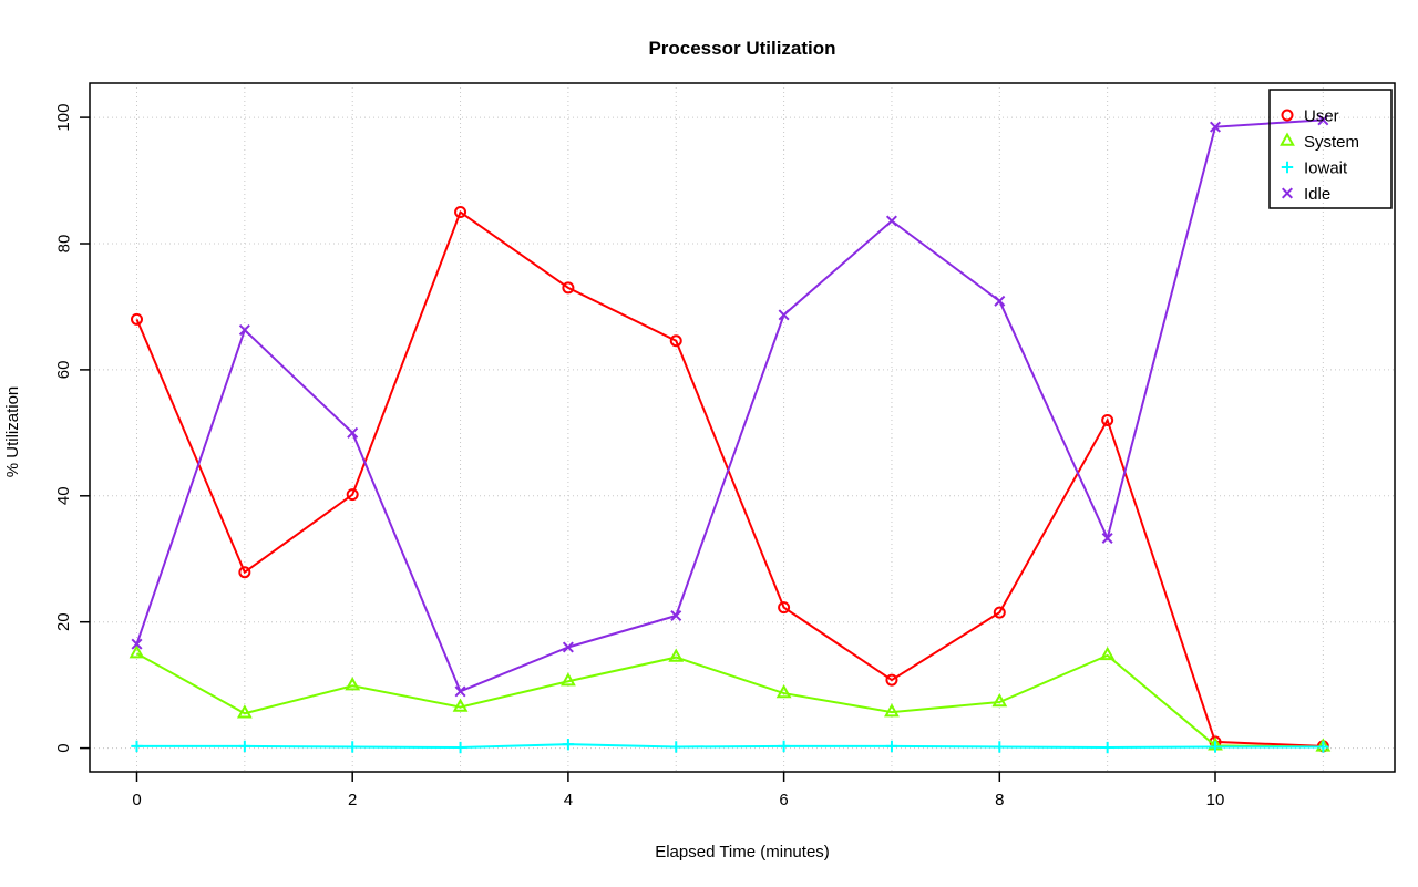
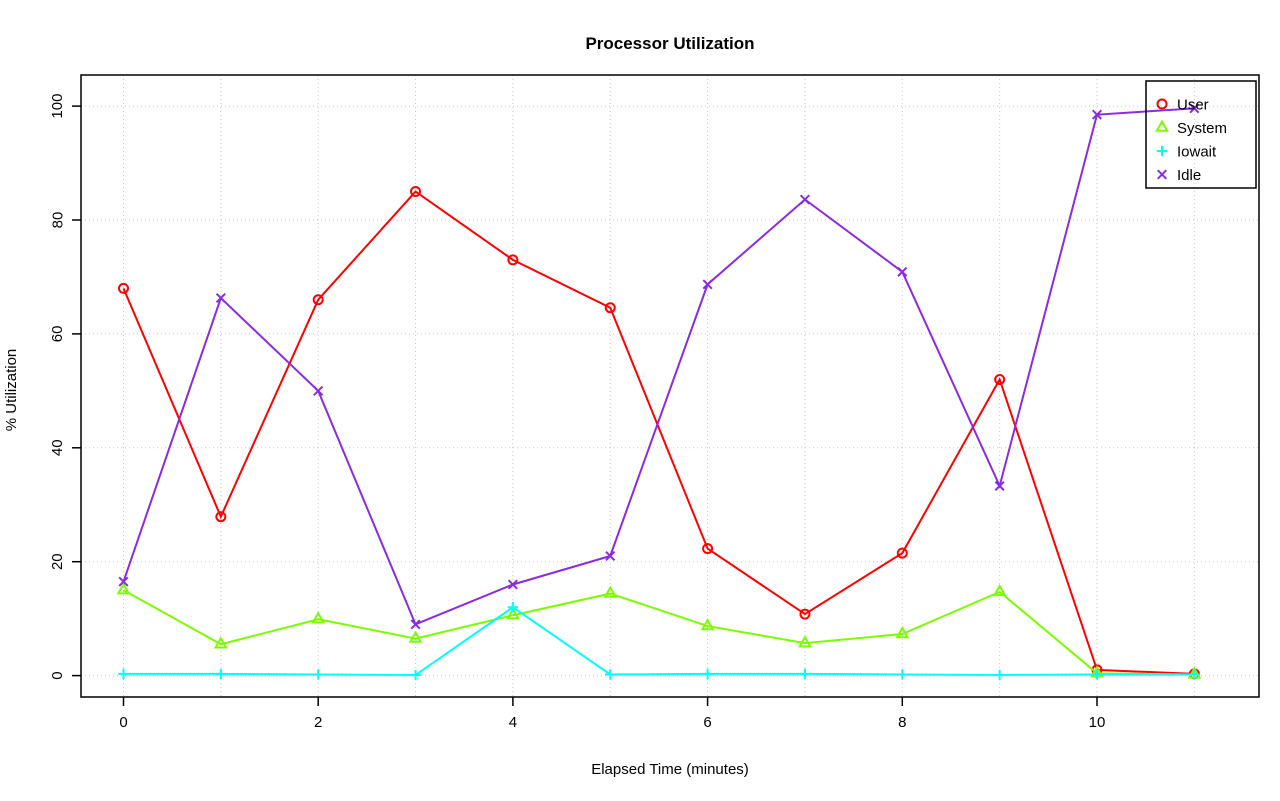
User/2: 40 -> 66
Iowait/4: 1 -> 12
